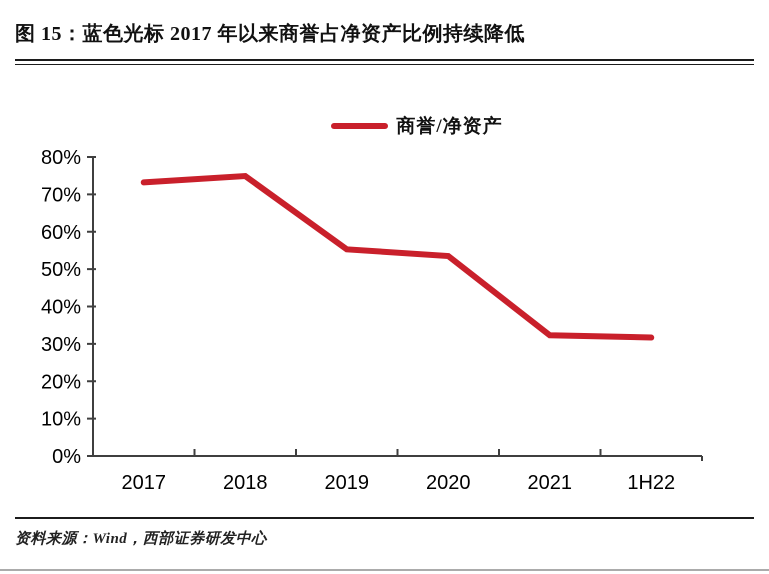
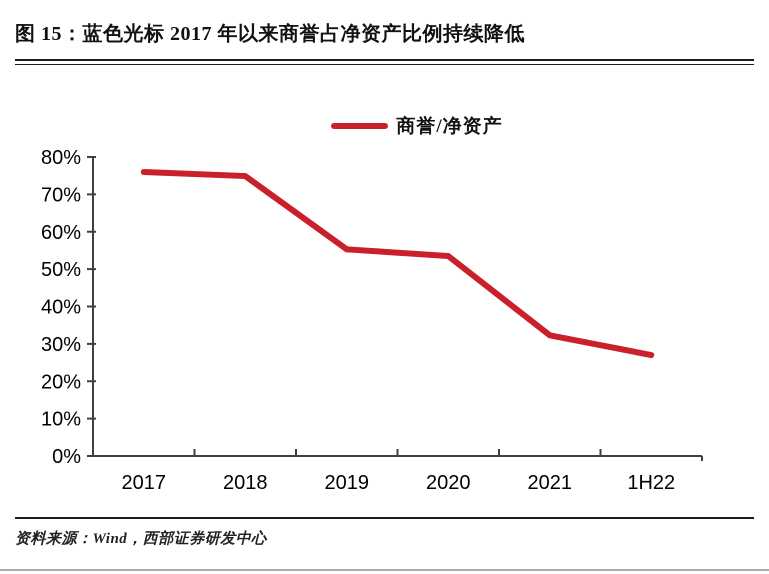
2017: 73% -> 76%
1H22: 32% -> 27%
